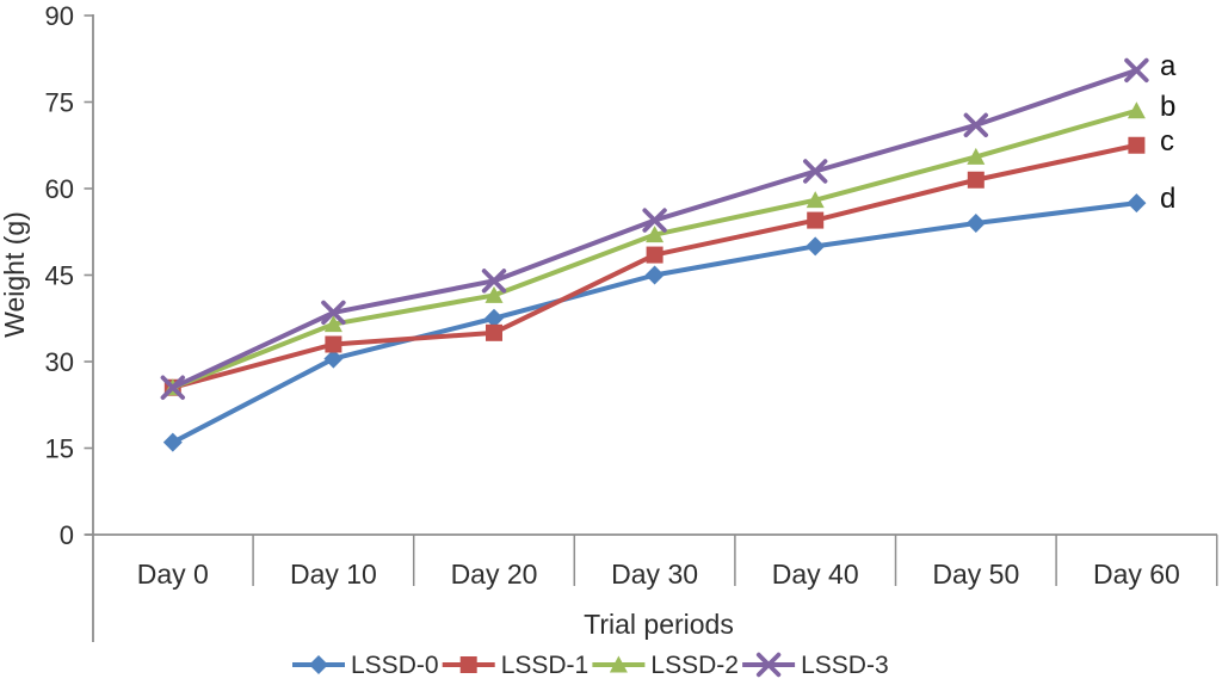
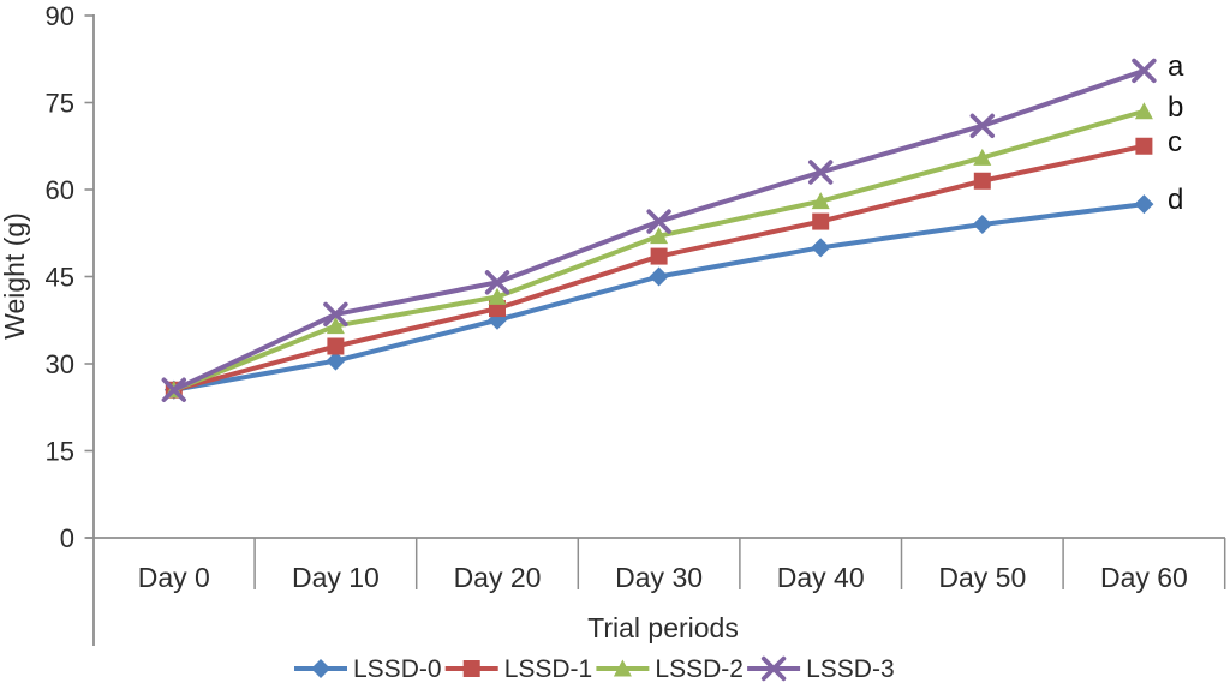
LSSD-0/Day 0: 16 -> 26
LSSD-1/Day 20: 35 -> 40
